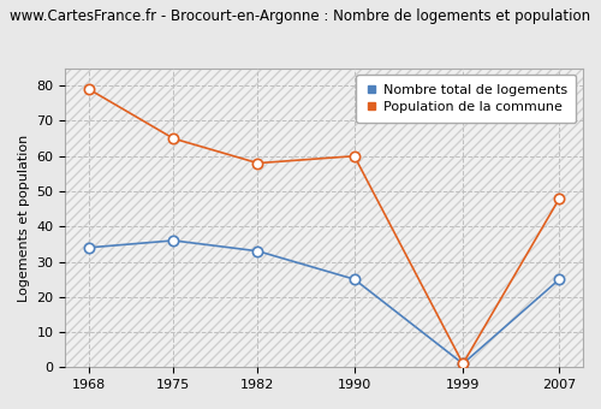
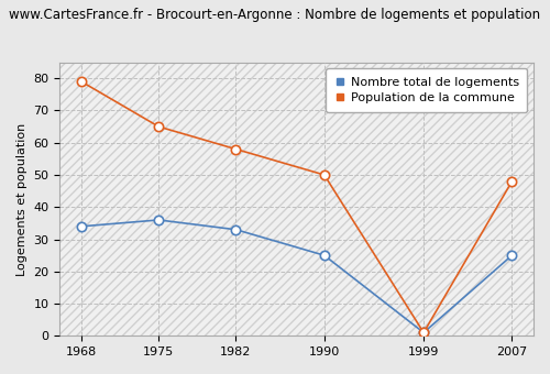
Population de la commune/1990: 60 -> 50
